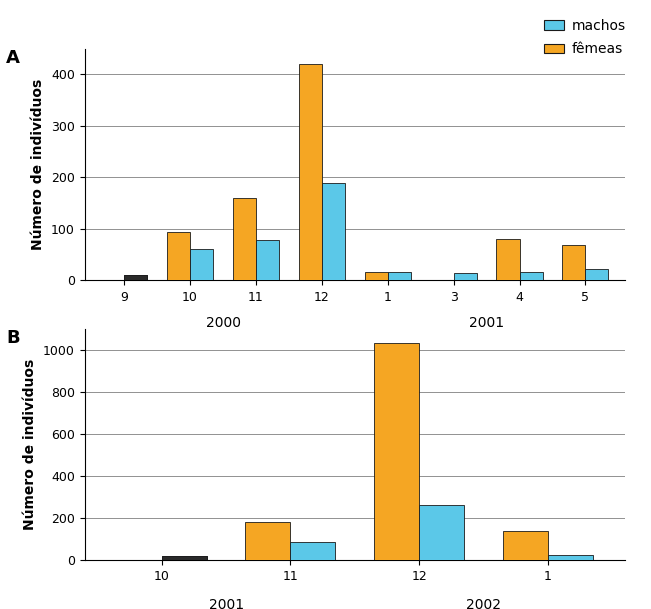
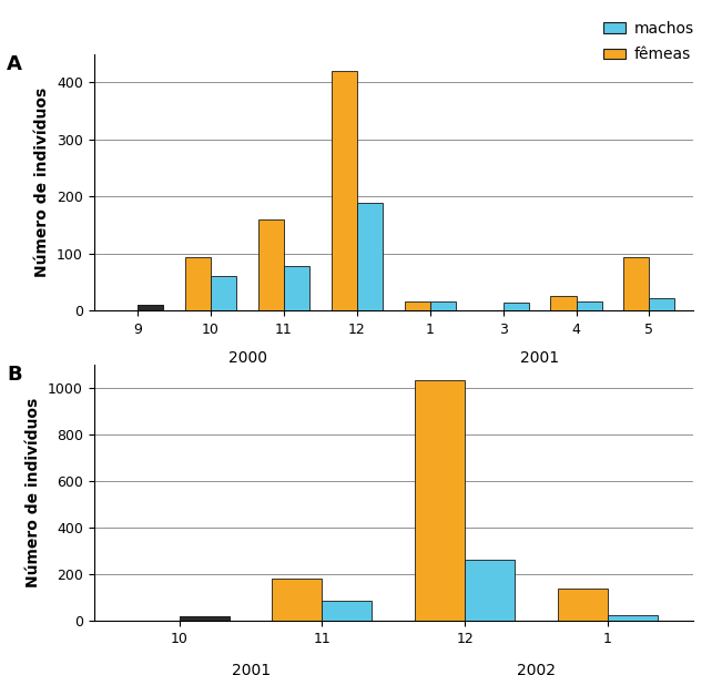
fêmeas/4: 80 -> 25
fêmeas/5: 68 -> 93
